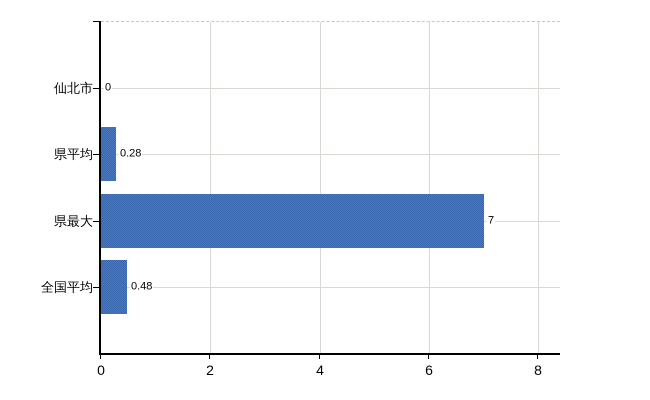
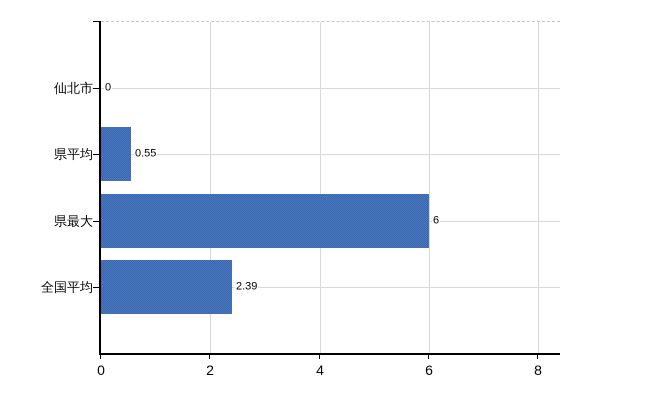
県平均: 0.28 -> 0.55
県最大: 7 -> 6
全国平均: 0.48 -> 2.39
